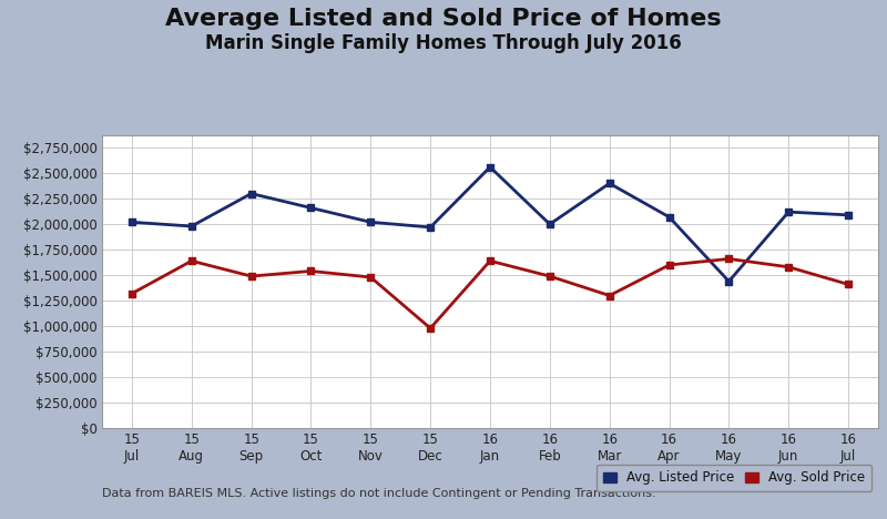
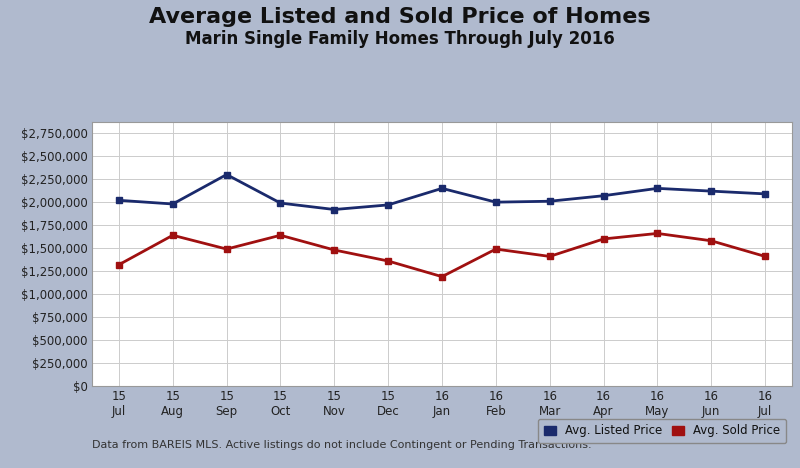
Avg. Listed Price/15 Oct: $2,160,000 -> $1,990,000
Avg. Sold Price/15 Oct: $1,540,000 -> $1,640,000
Avg. Listed Price/15 Nov: $2,020,000 -> $1,920,000
Avg. Sold Price/15 Dec: $980,000 -> $1,360,000
Avg. Listed Price/16 Jan: $2,560,000 -> $2,150,000
Avg. Sold Price/16 Jan: $1,640,000 -> $1,190,000
Avg. Listed Price/16 Mar: $2,400,000 -> $2,010,000
Avg. Sold Price/16 Mar: $1,300,000 -> $1,410,000
Avg. Listed Price/16 May: $1,440,000 -> $2,150,000
